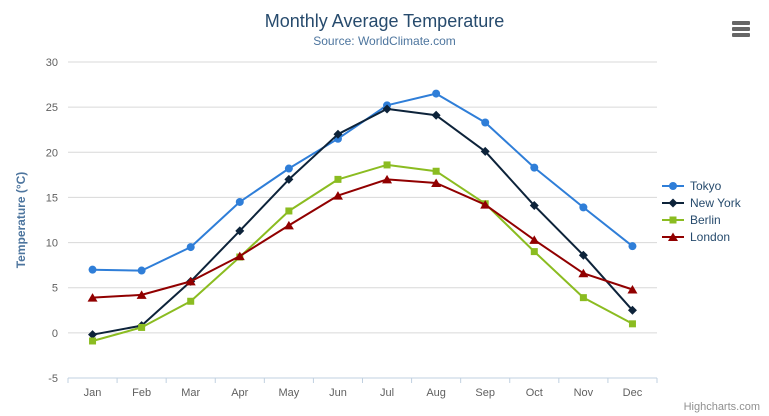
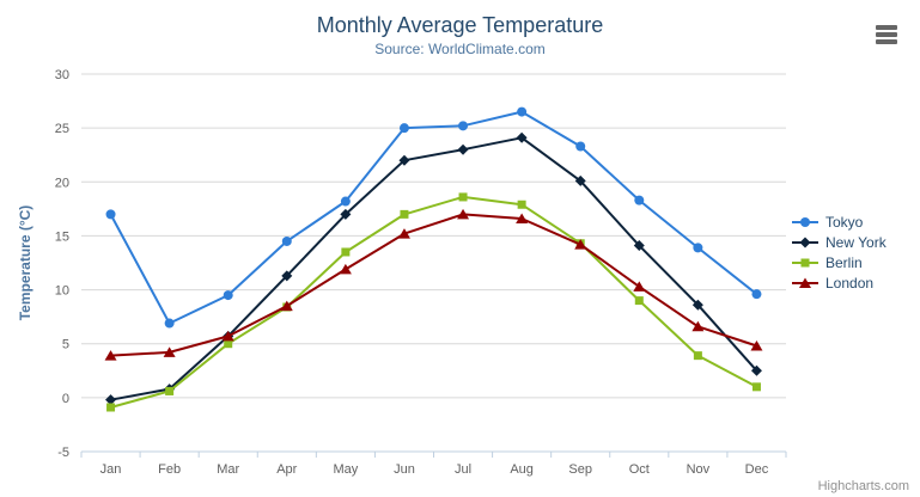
Tokyo/Jan: 7 -> 17
Berlin/Mar: 4 -> 5
Tokyo/Jun: 22 -> 25
New York/Jul: 25 -> 23
